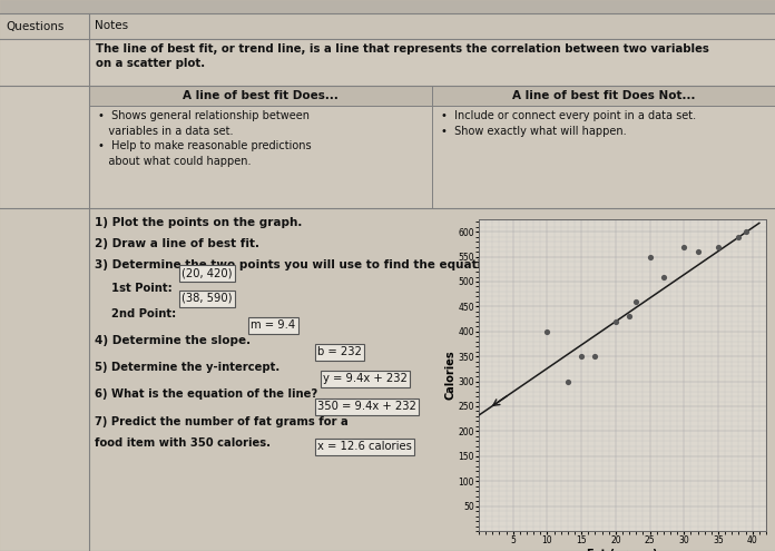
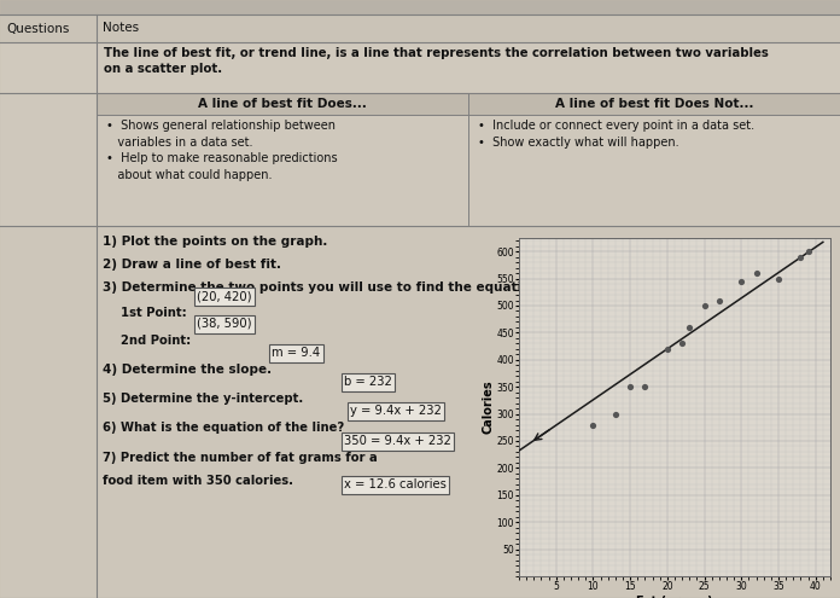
10: 400 -> 280
25: 550 -> 500
30: 570 -> 545
35: 570 -> 550
